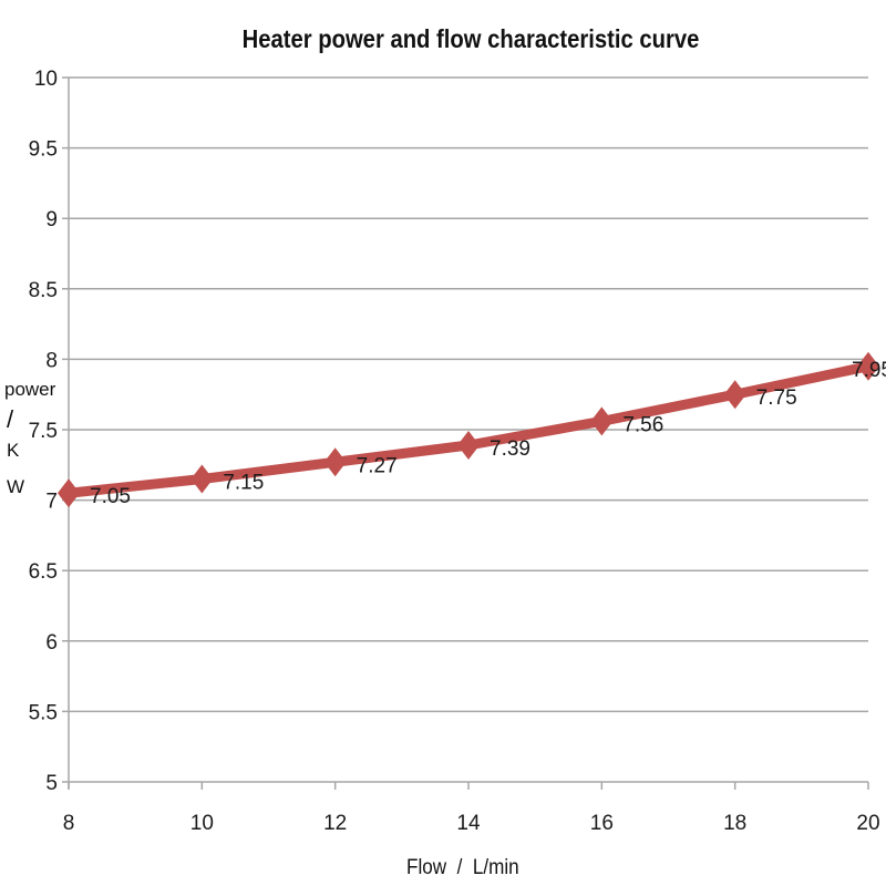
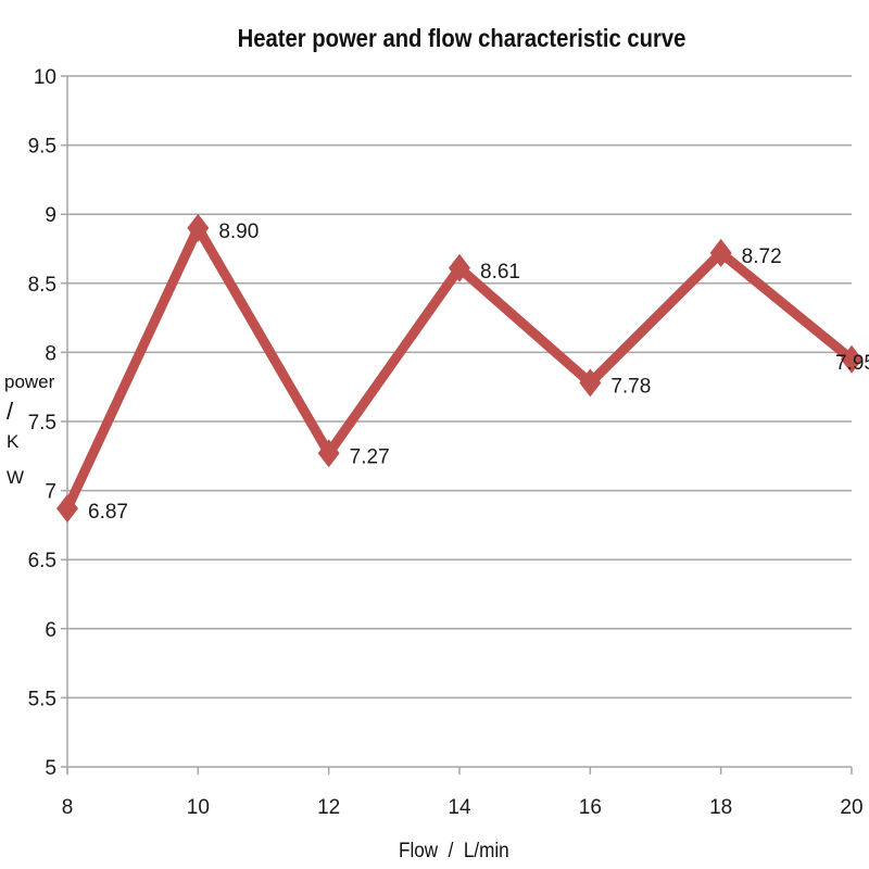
8: 7.05 -> 6.87
10: 7.15 -> 8.90
14: 7.39 -> 8.61
16: 7.56 -> 7.78
18: 7.75 -> 8.72
